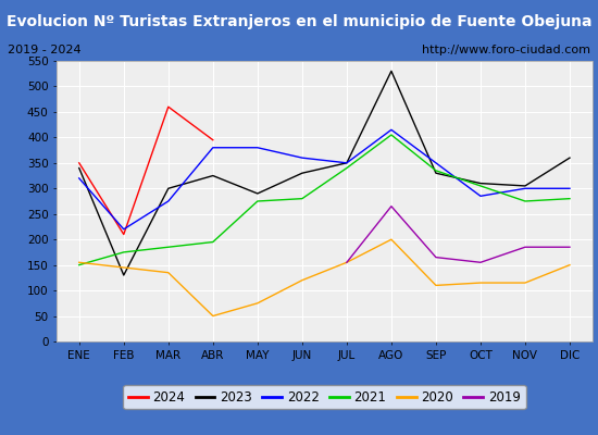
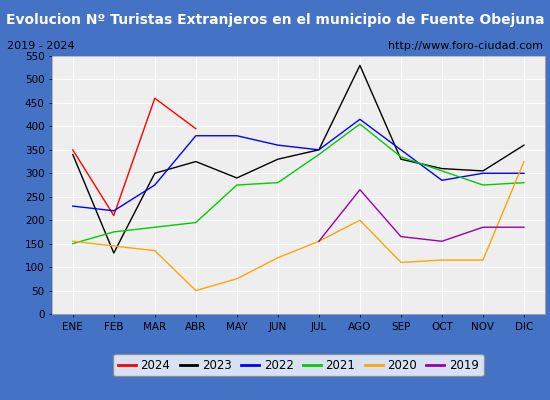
2022/ENE: 320 -> 230
2020/DIC: 150 -> 325
